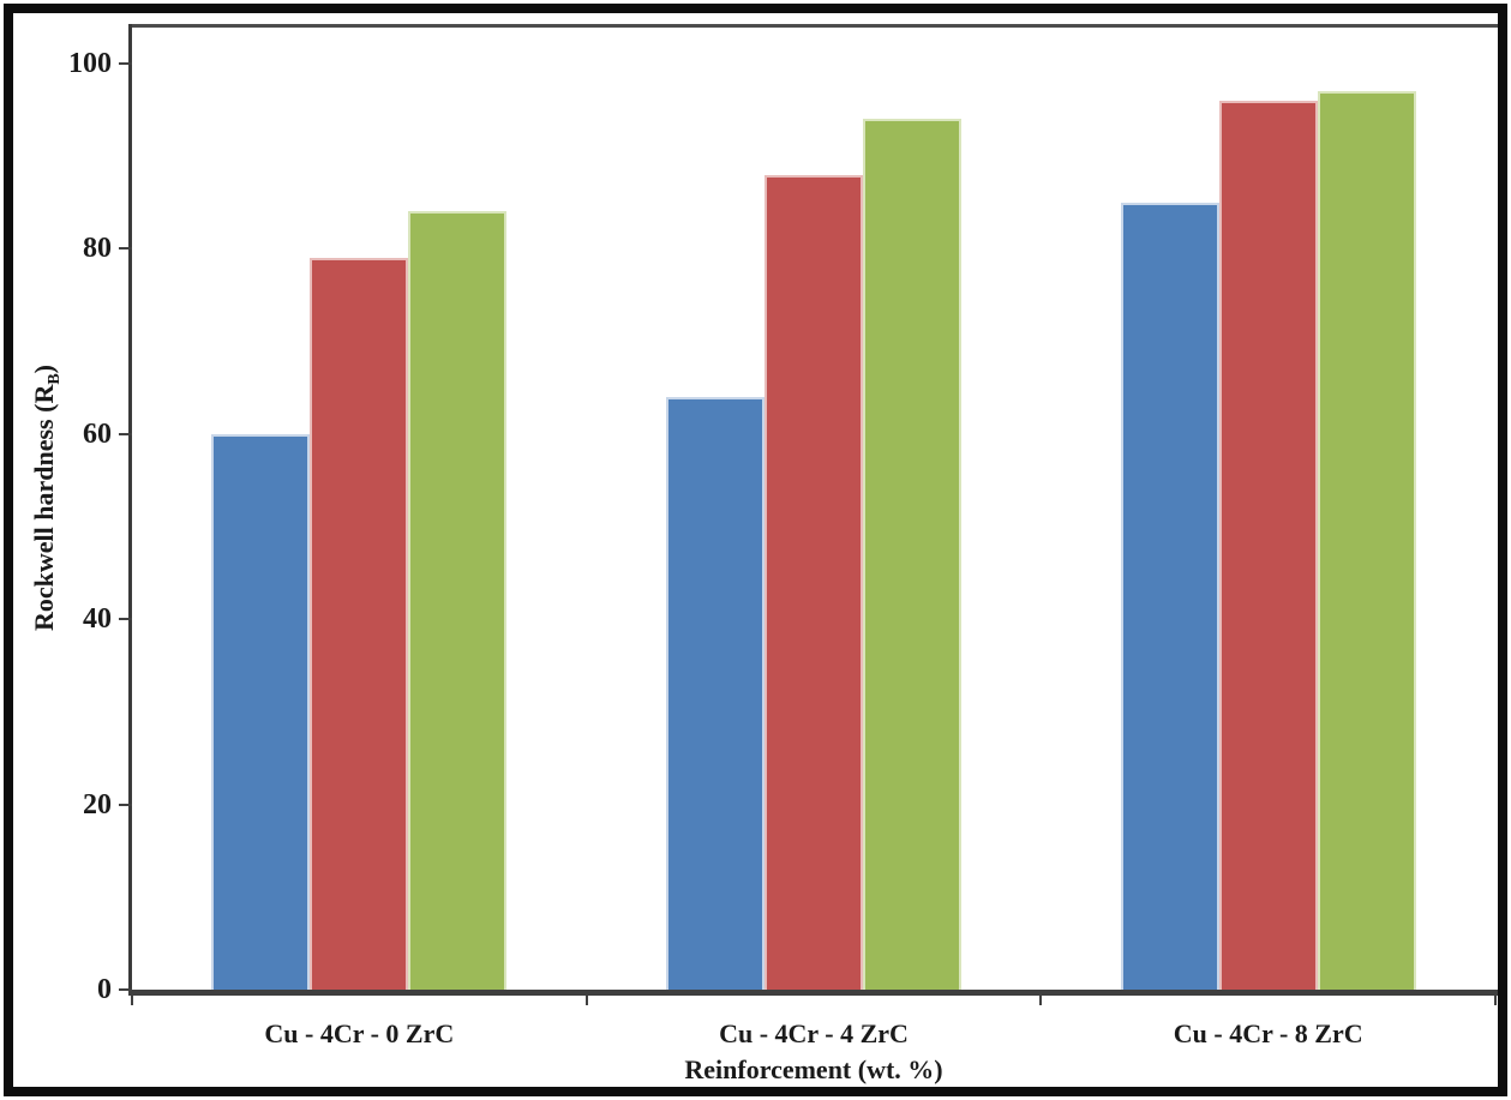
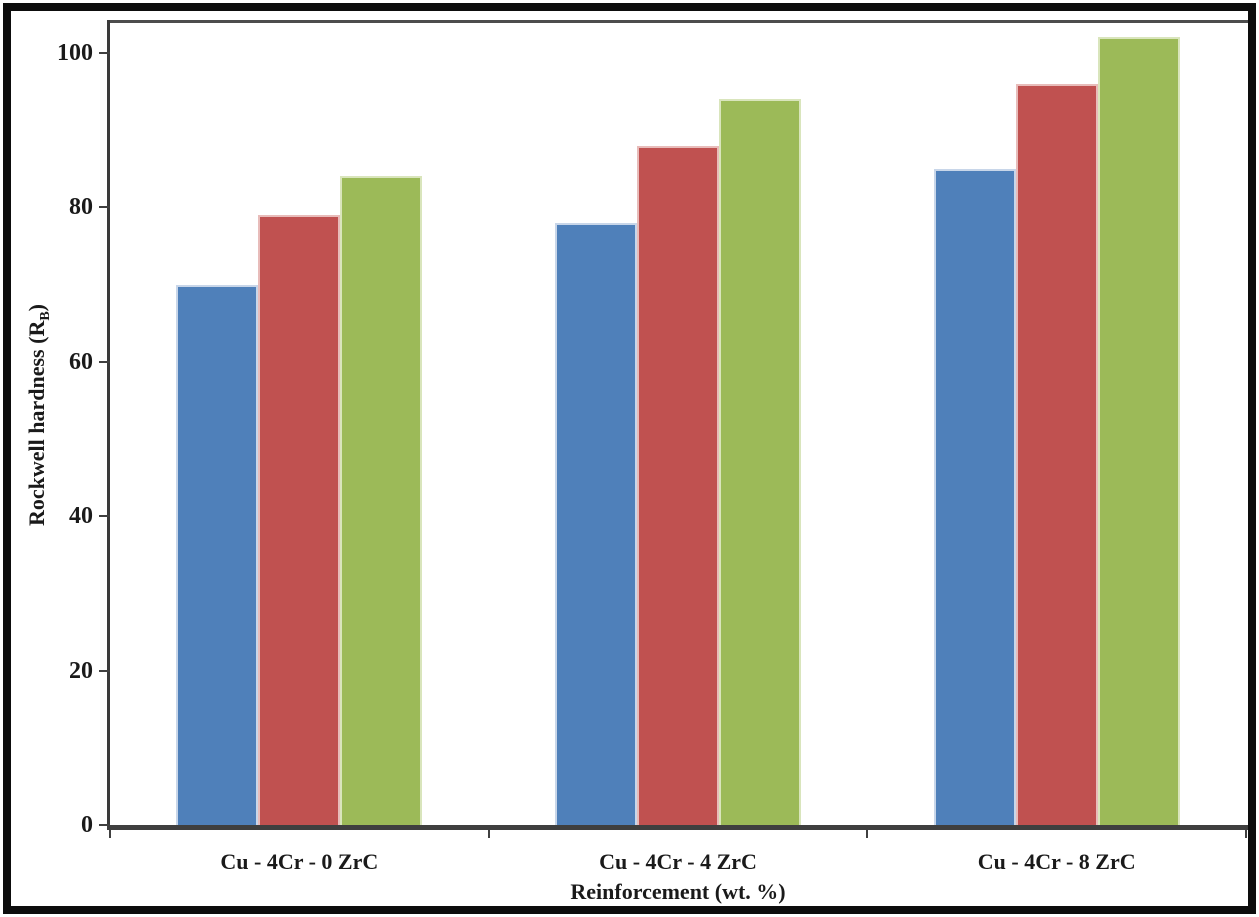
Sintering/Cu - 4Cr - 0 ZrC: 60 -> 70
Sintering/Cu - 4Cr - 4 ZrC: 64 -> 78
Wear test/Cu - 4Cr - 8 ZrC: 97 -> 102
